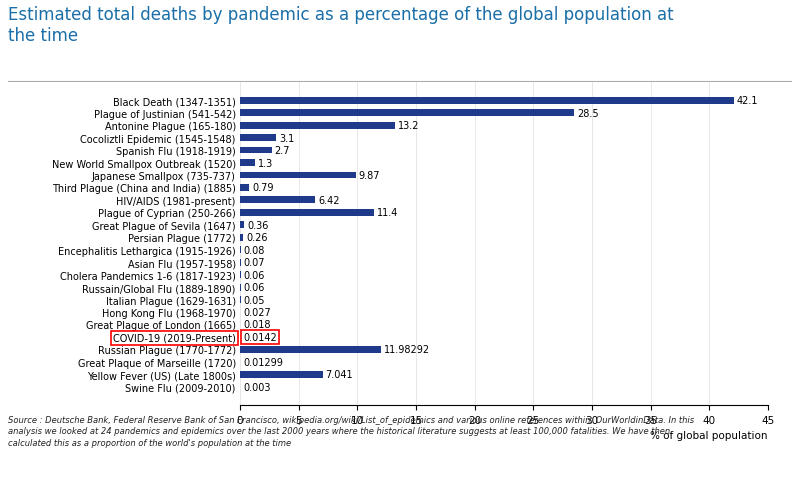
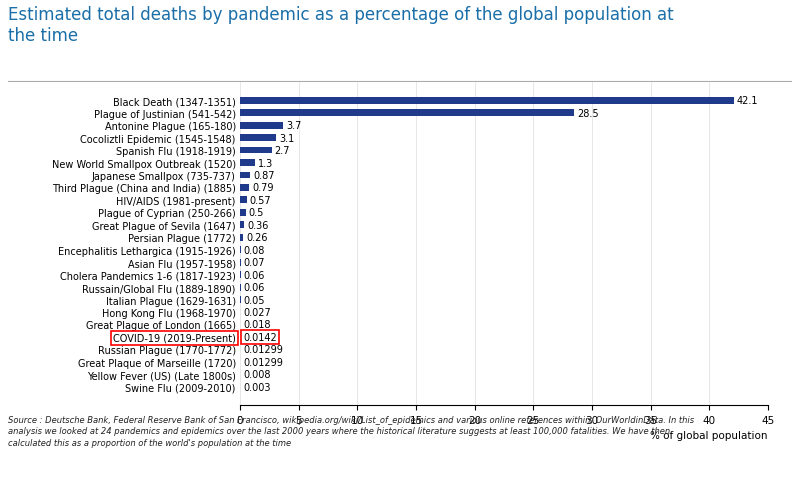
Antonine Plague (165-180): 13.2 -> 3.7
Japanese Smallpox (735-737): 9.87 -> 0.87
HIV/AIDS (1981-present): 6.42 -> 0.57
Plague of Cyprian (250-266): 11.4 -> 0.5
Russian Plague (1770-1772): 11.98292 -> 0.01299
Yellow Fever (US) (Late 1800s): 7.041 -> 0.008
